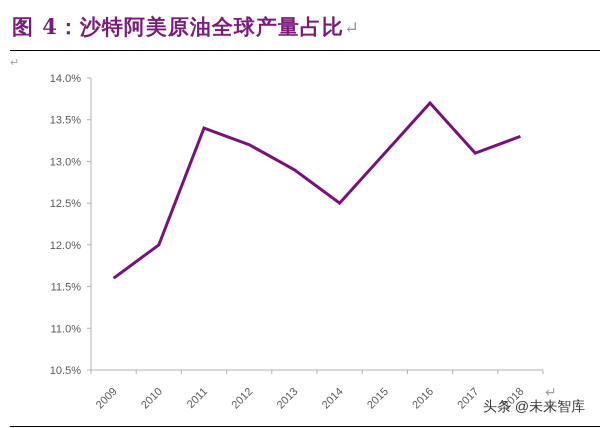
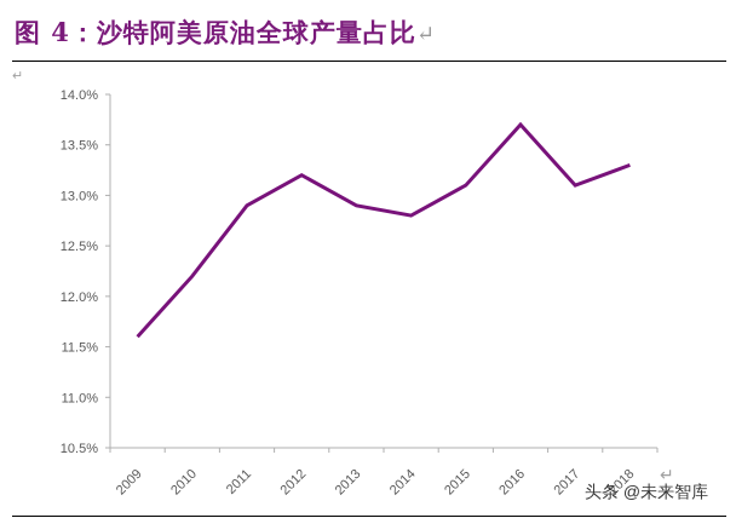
2010: 12.0% -> 12.2%
2011: 13.4% -> 12.9%
2014: 12.5% -> 12.8%
